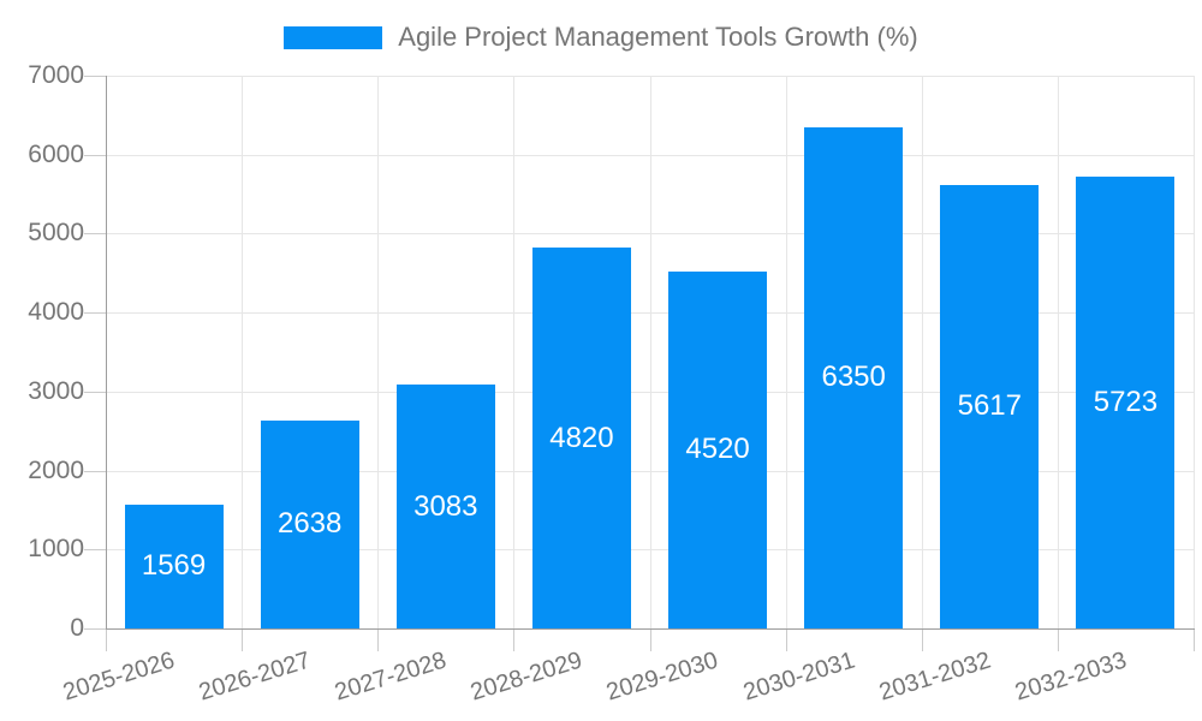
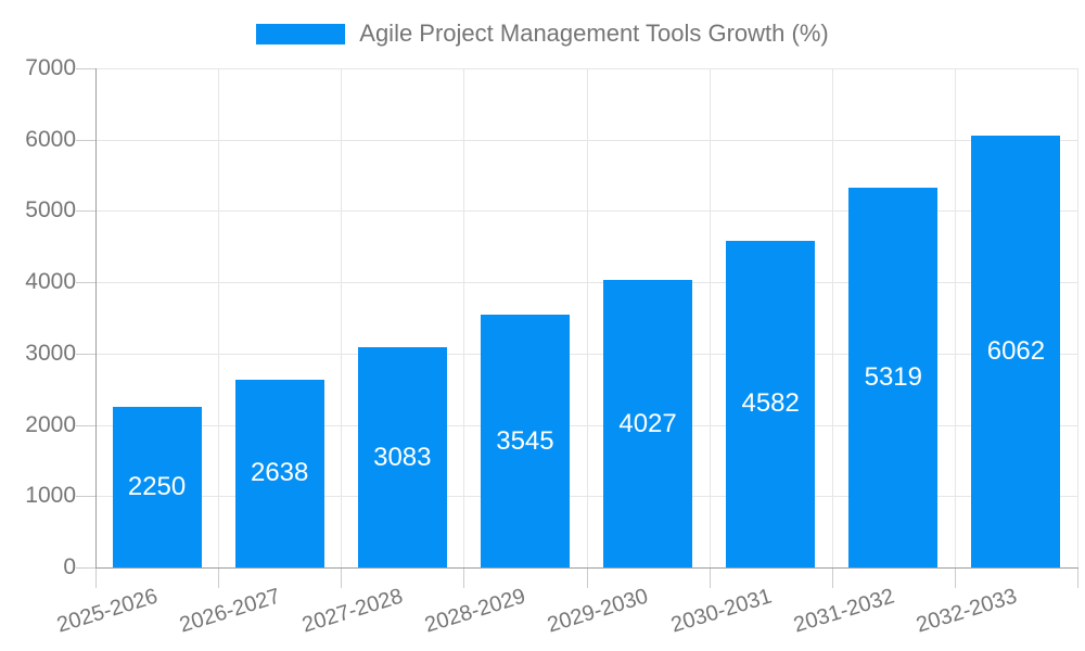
2025-2026: 1569 -> 2250
2028-2029: 4820 -> 3545
2029-2030: 4520 -> 4027
2030-2031: 6350 -> 4582
2031-2032: 5617 -> 5319
2032-2033: 5723 -> 6062
